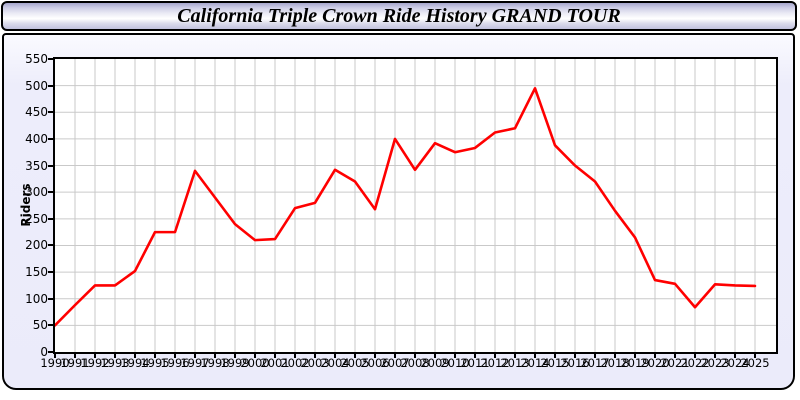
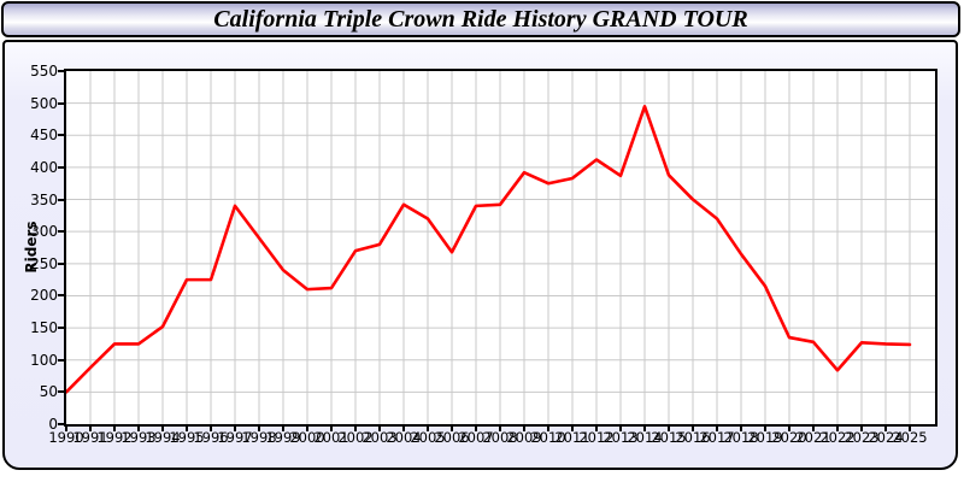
2007: 400 -> 340
2013: 420 -> 390
